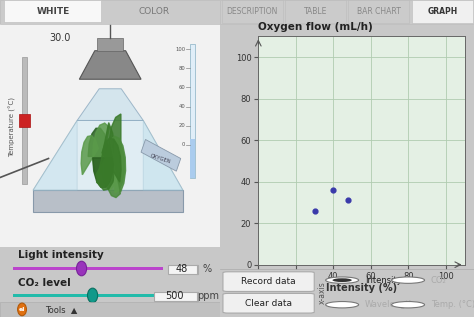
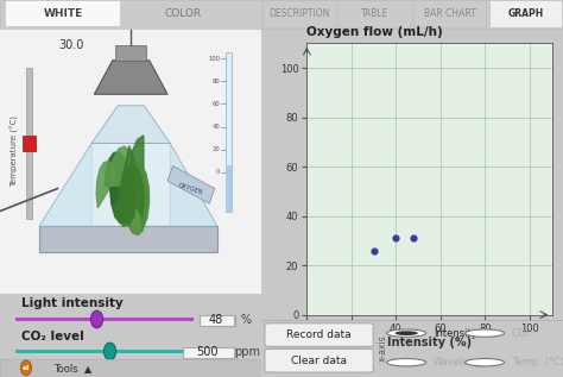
40: 36 -> 31
